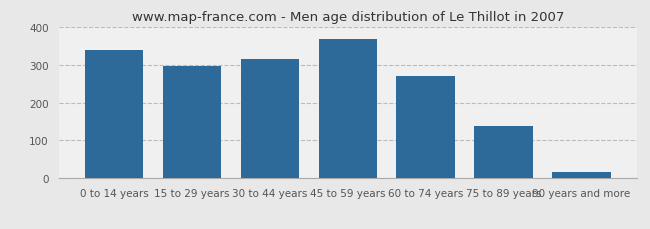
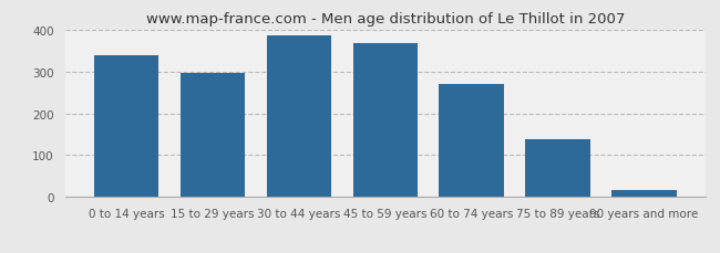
30 to 44 years: 315 -> 385
